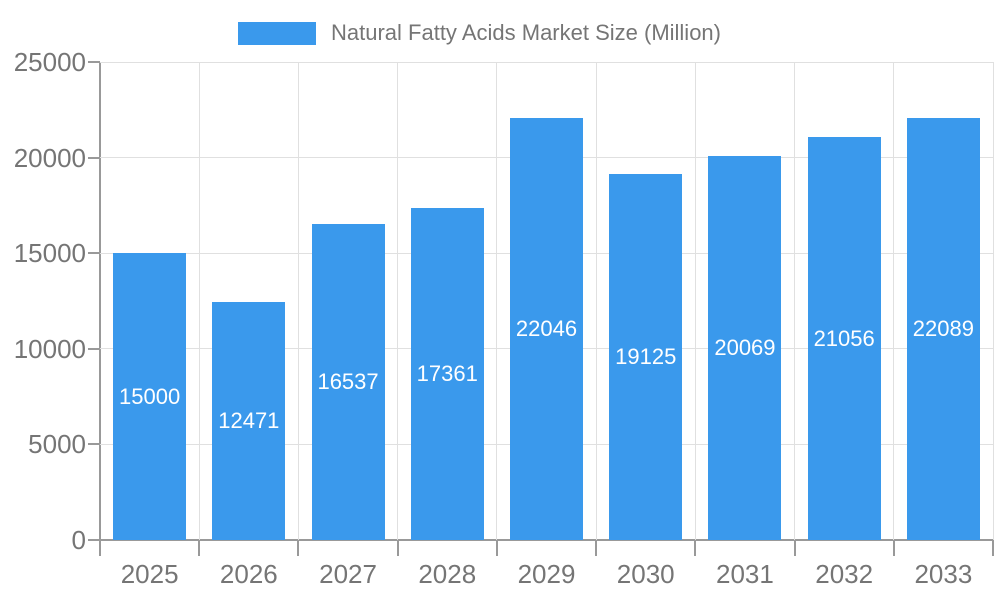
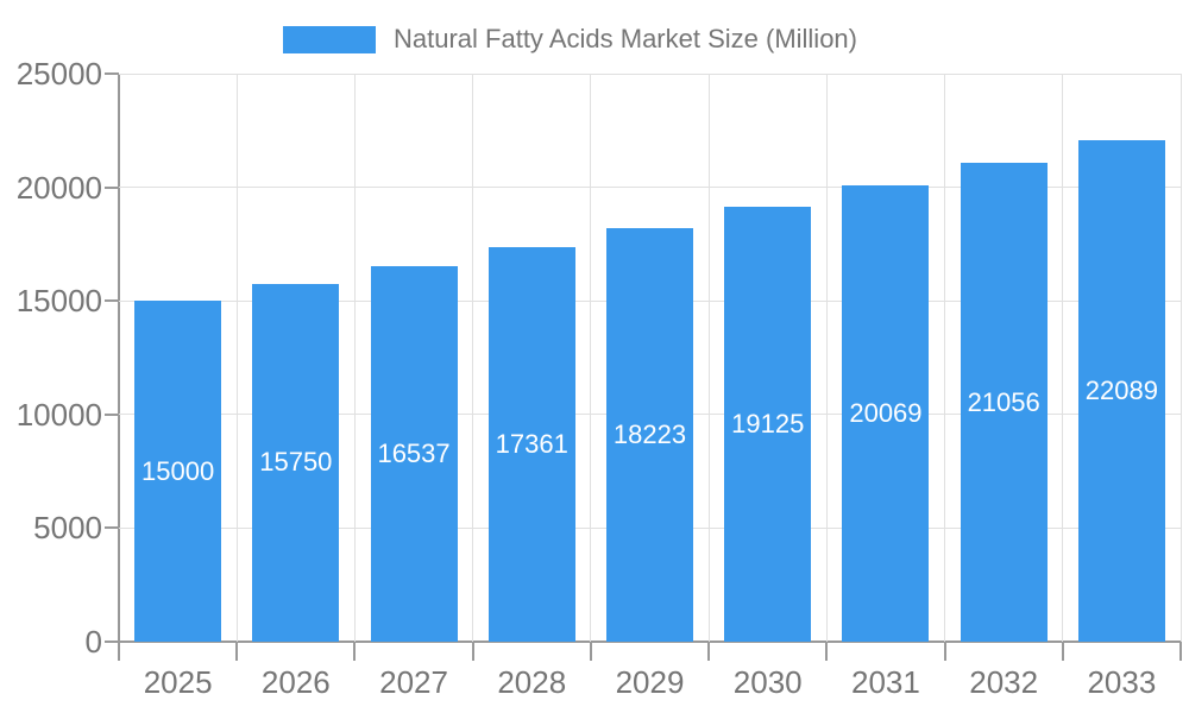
2026: 12471 -> 15750
2029: 22046 -> 18223
